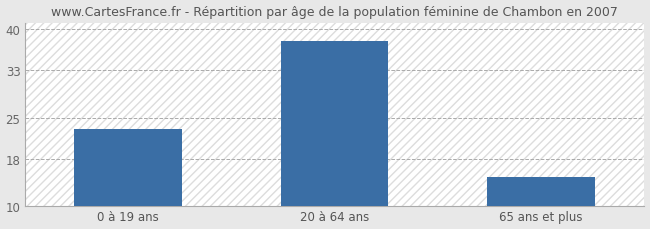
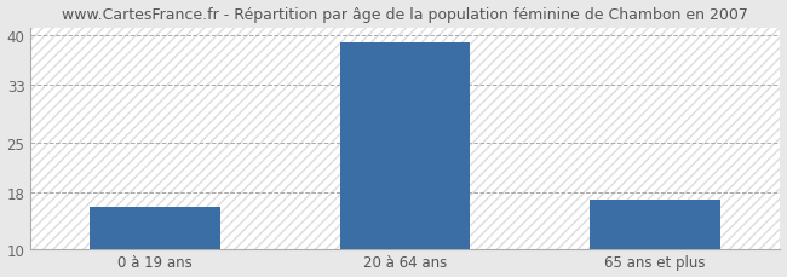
0 à 19 ans: 23 -> 16
20 à 64 ans: 38 -> 39
65 ans et plus: 15 -> 17
